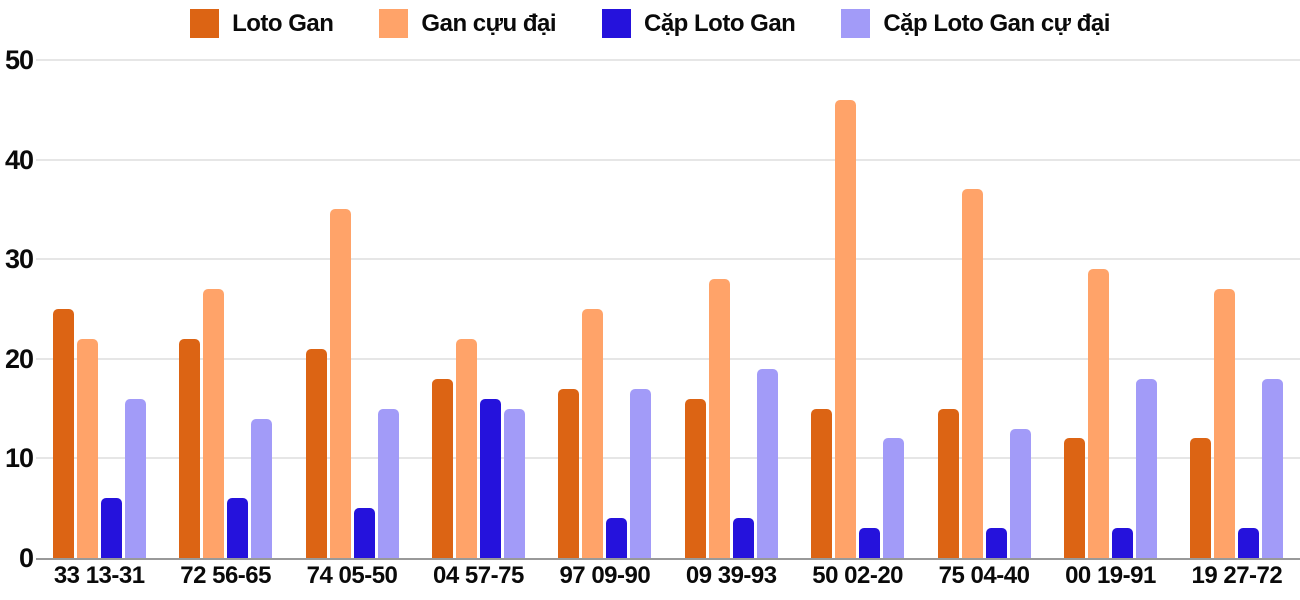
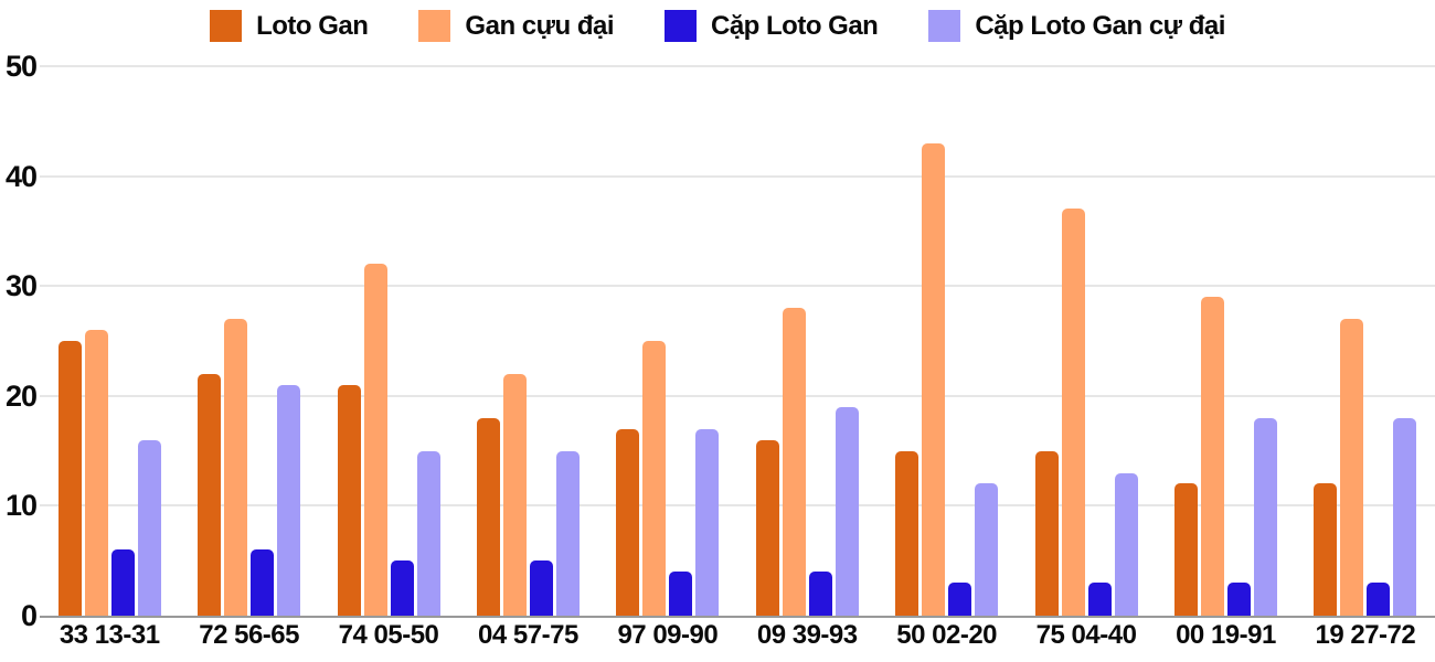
Gan cựu đại/33 13-31: 22 -> 26
Cặp Loto Gan cự đại/72 56-65: 14 -> 21
Gan cựu đại/74 05-50: 35 -> 32
Cặp Loto Gan/04 57-75: 16 -> 5
Gan cựu đại/50 02-20: 46 -> 43
